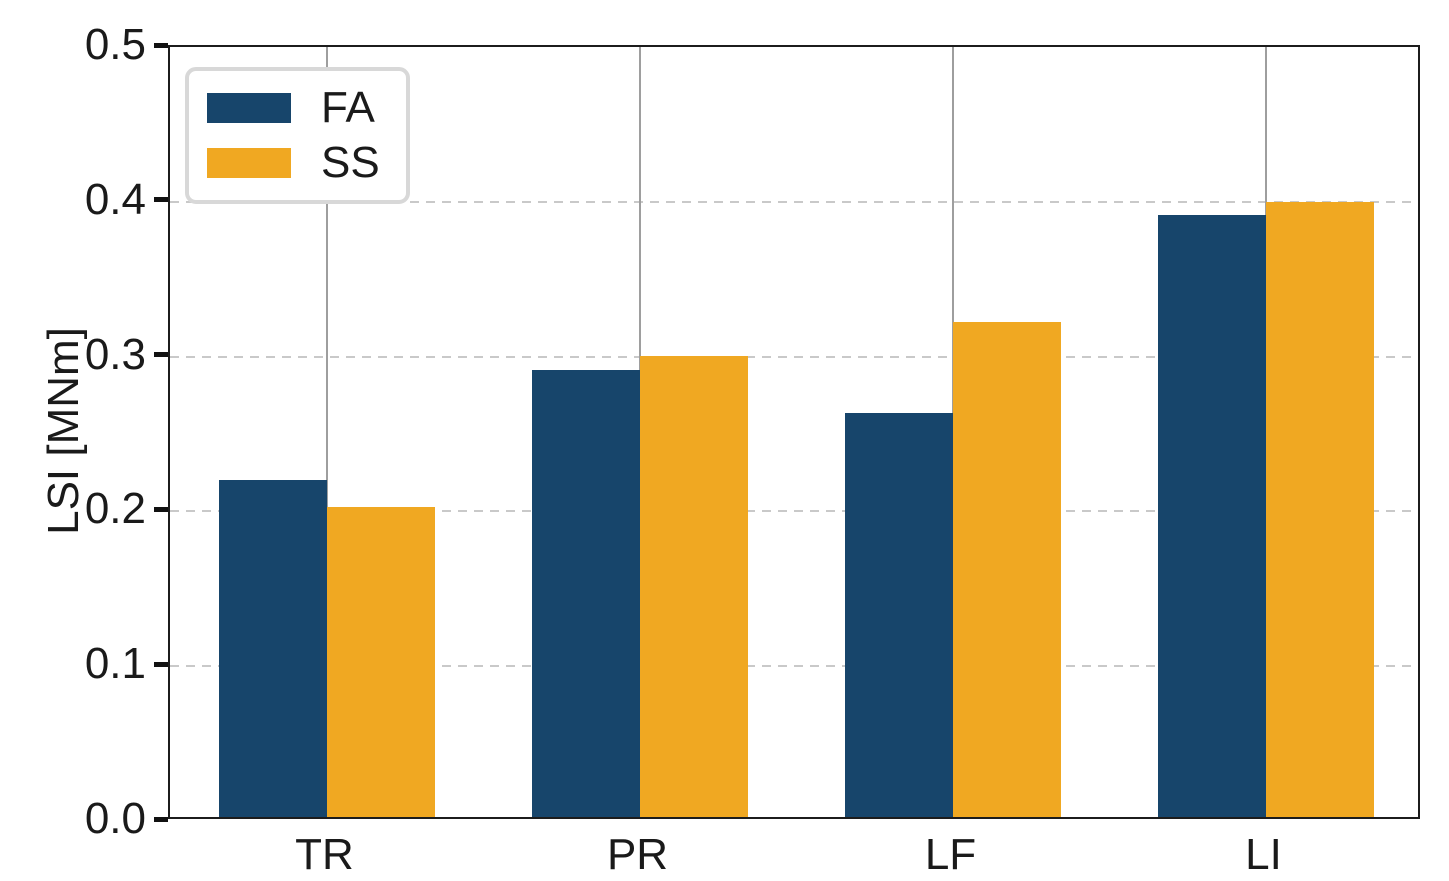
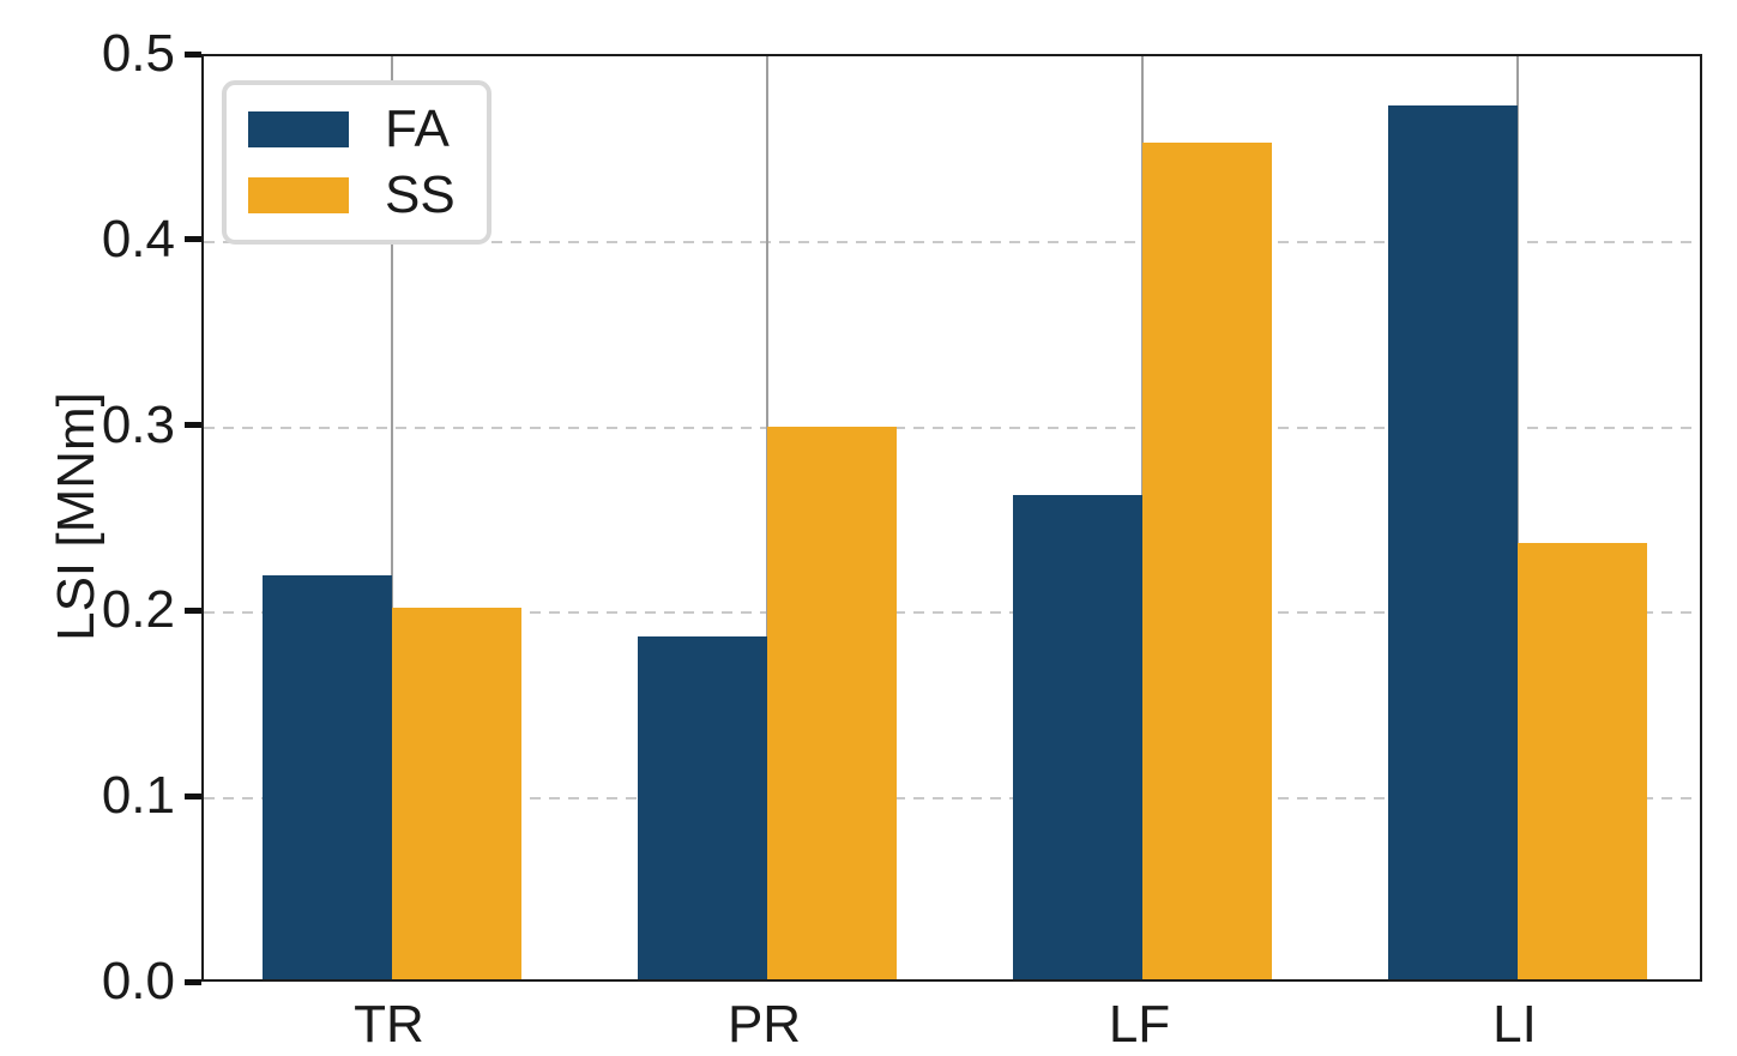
FA/PR: 0.289 -> 0.185
SS/LF: 0.320 -> 0.451
FA/LI: 0.389 -> 0.471
SS/LI: 0.397 -> 0.235
